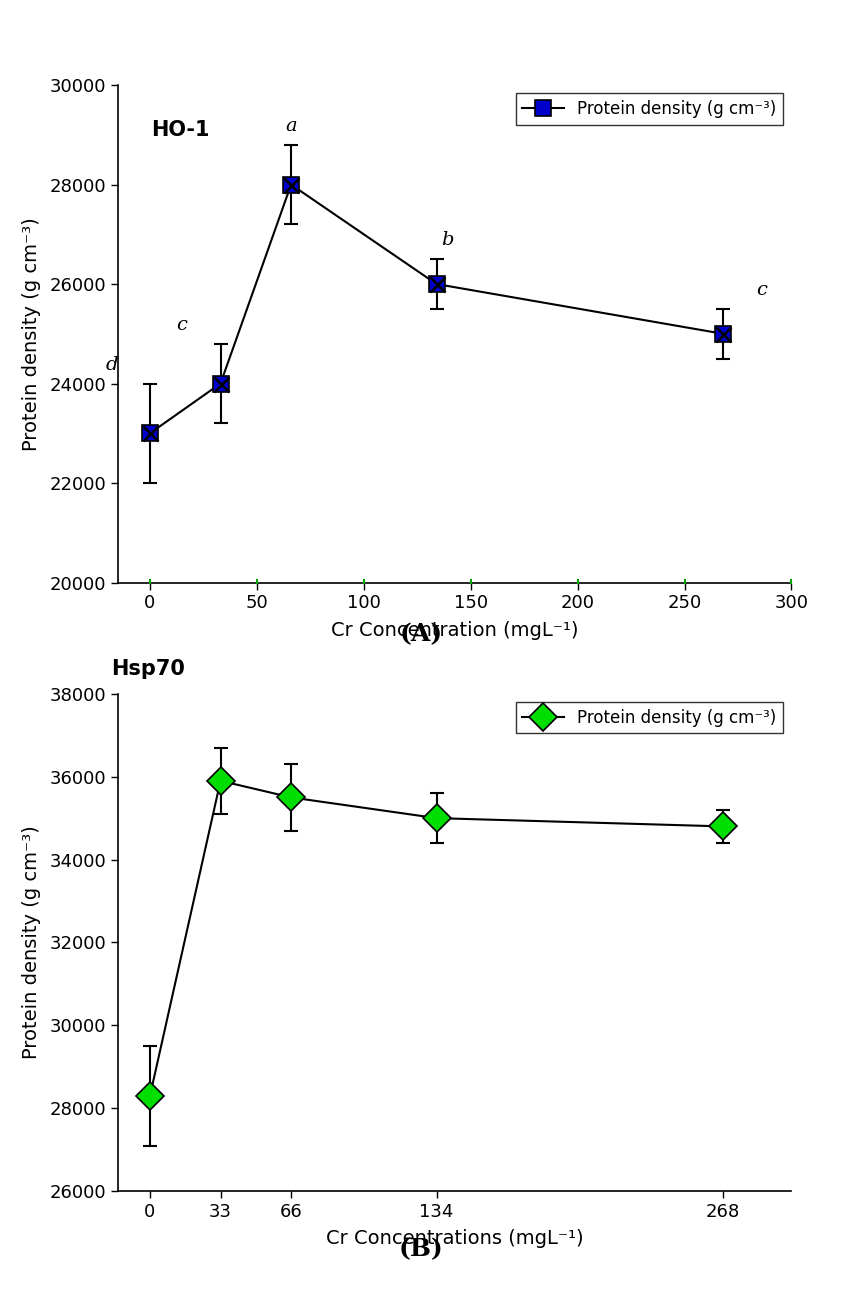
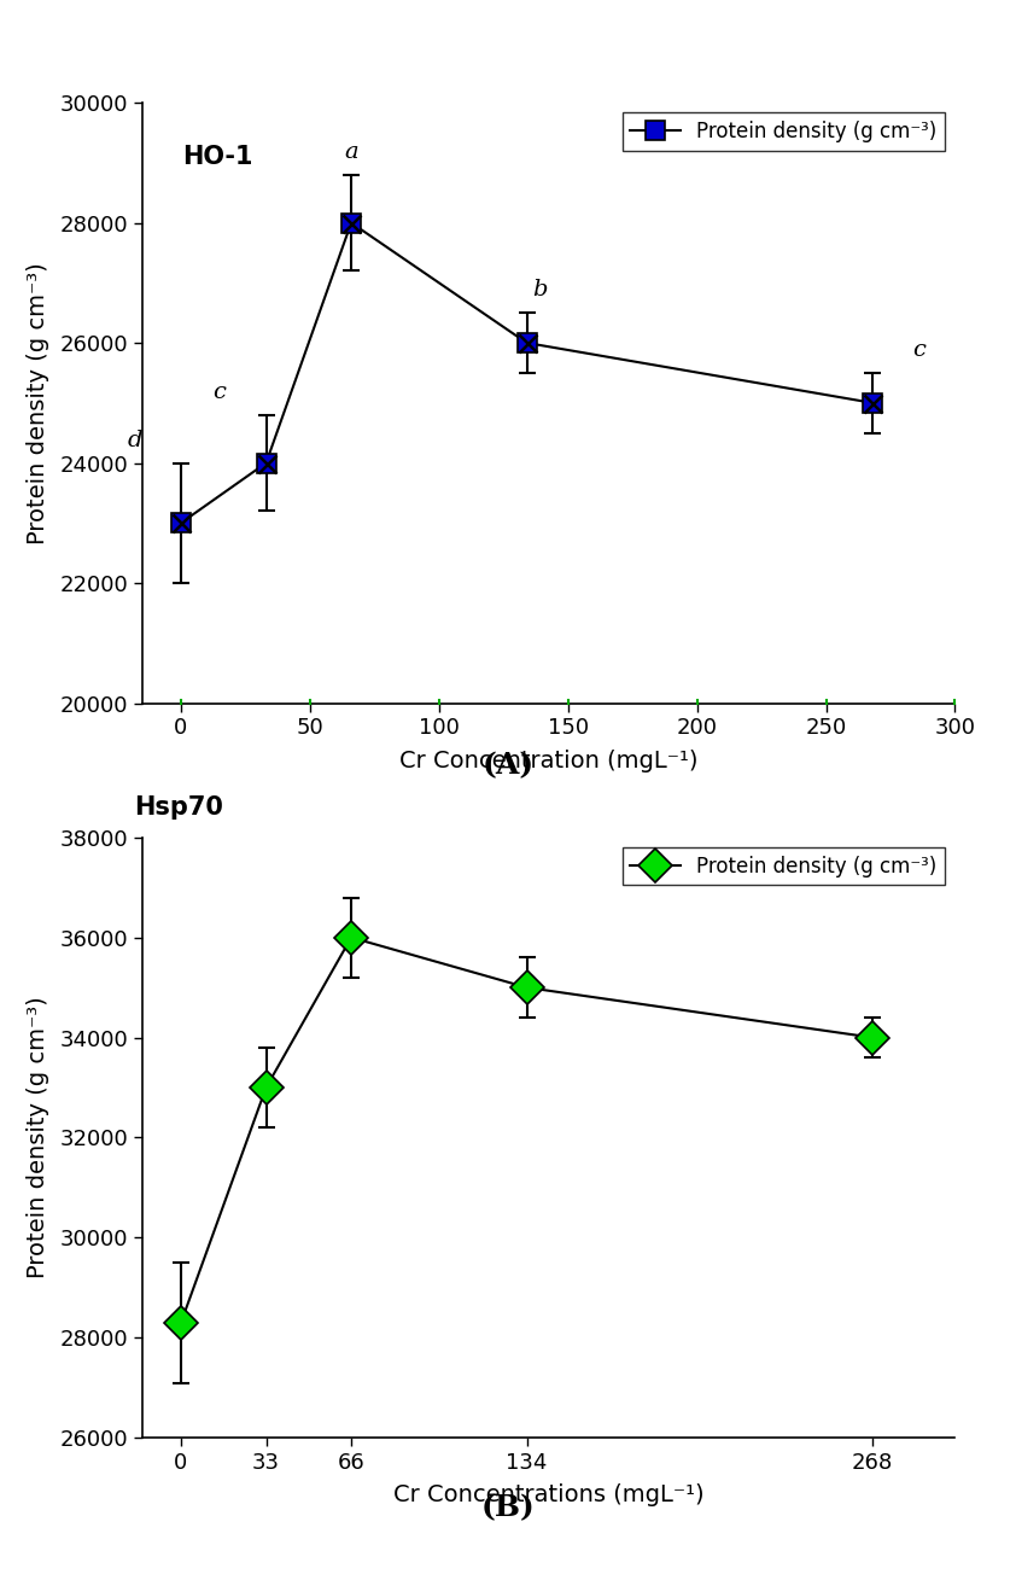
33: 35900 -> 33000
66: 35500 -> 36000
268: 34800 -> 34000
